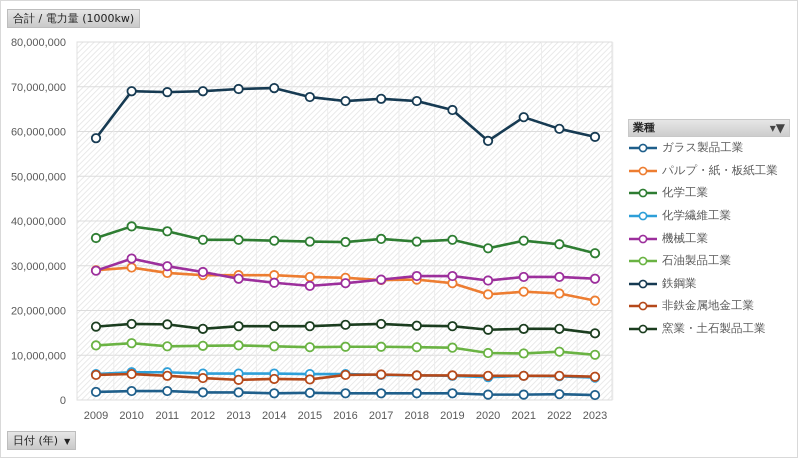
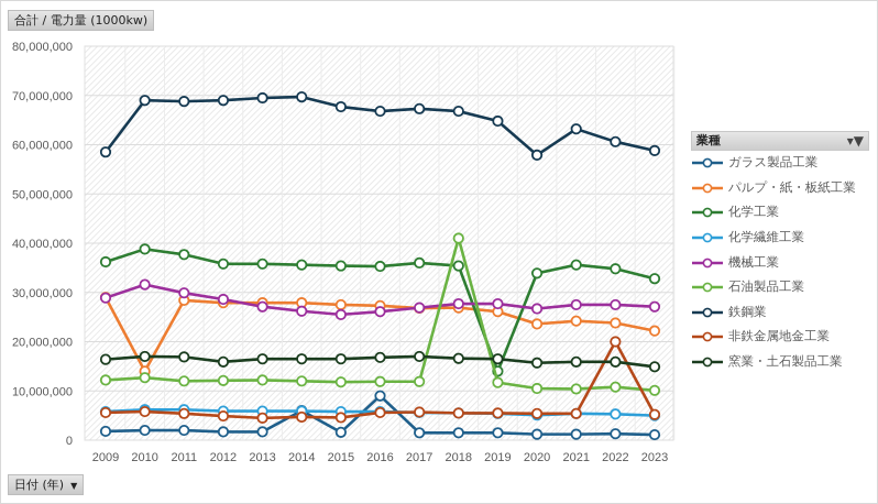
パルプ・紙・板紙工業/2010: 30000000 -> 14000000
ガラス製品工業/2014: 2000000 -> 6000000
ガラス製品工業/2016: 2000000 -> 9000000
石油製品工業/2018: 12000000 -> 41000000
化学工業/2019: 36000000 -> 14000000
非鉄金属地金工業/2022: 5000000 -> 20000000
